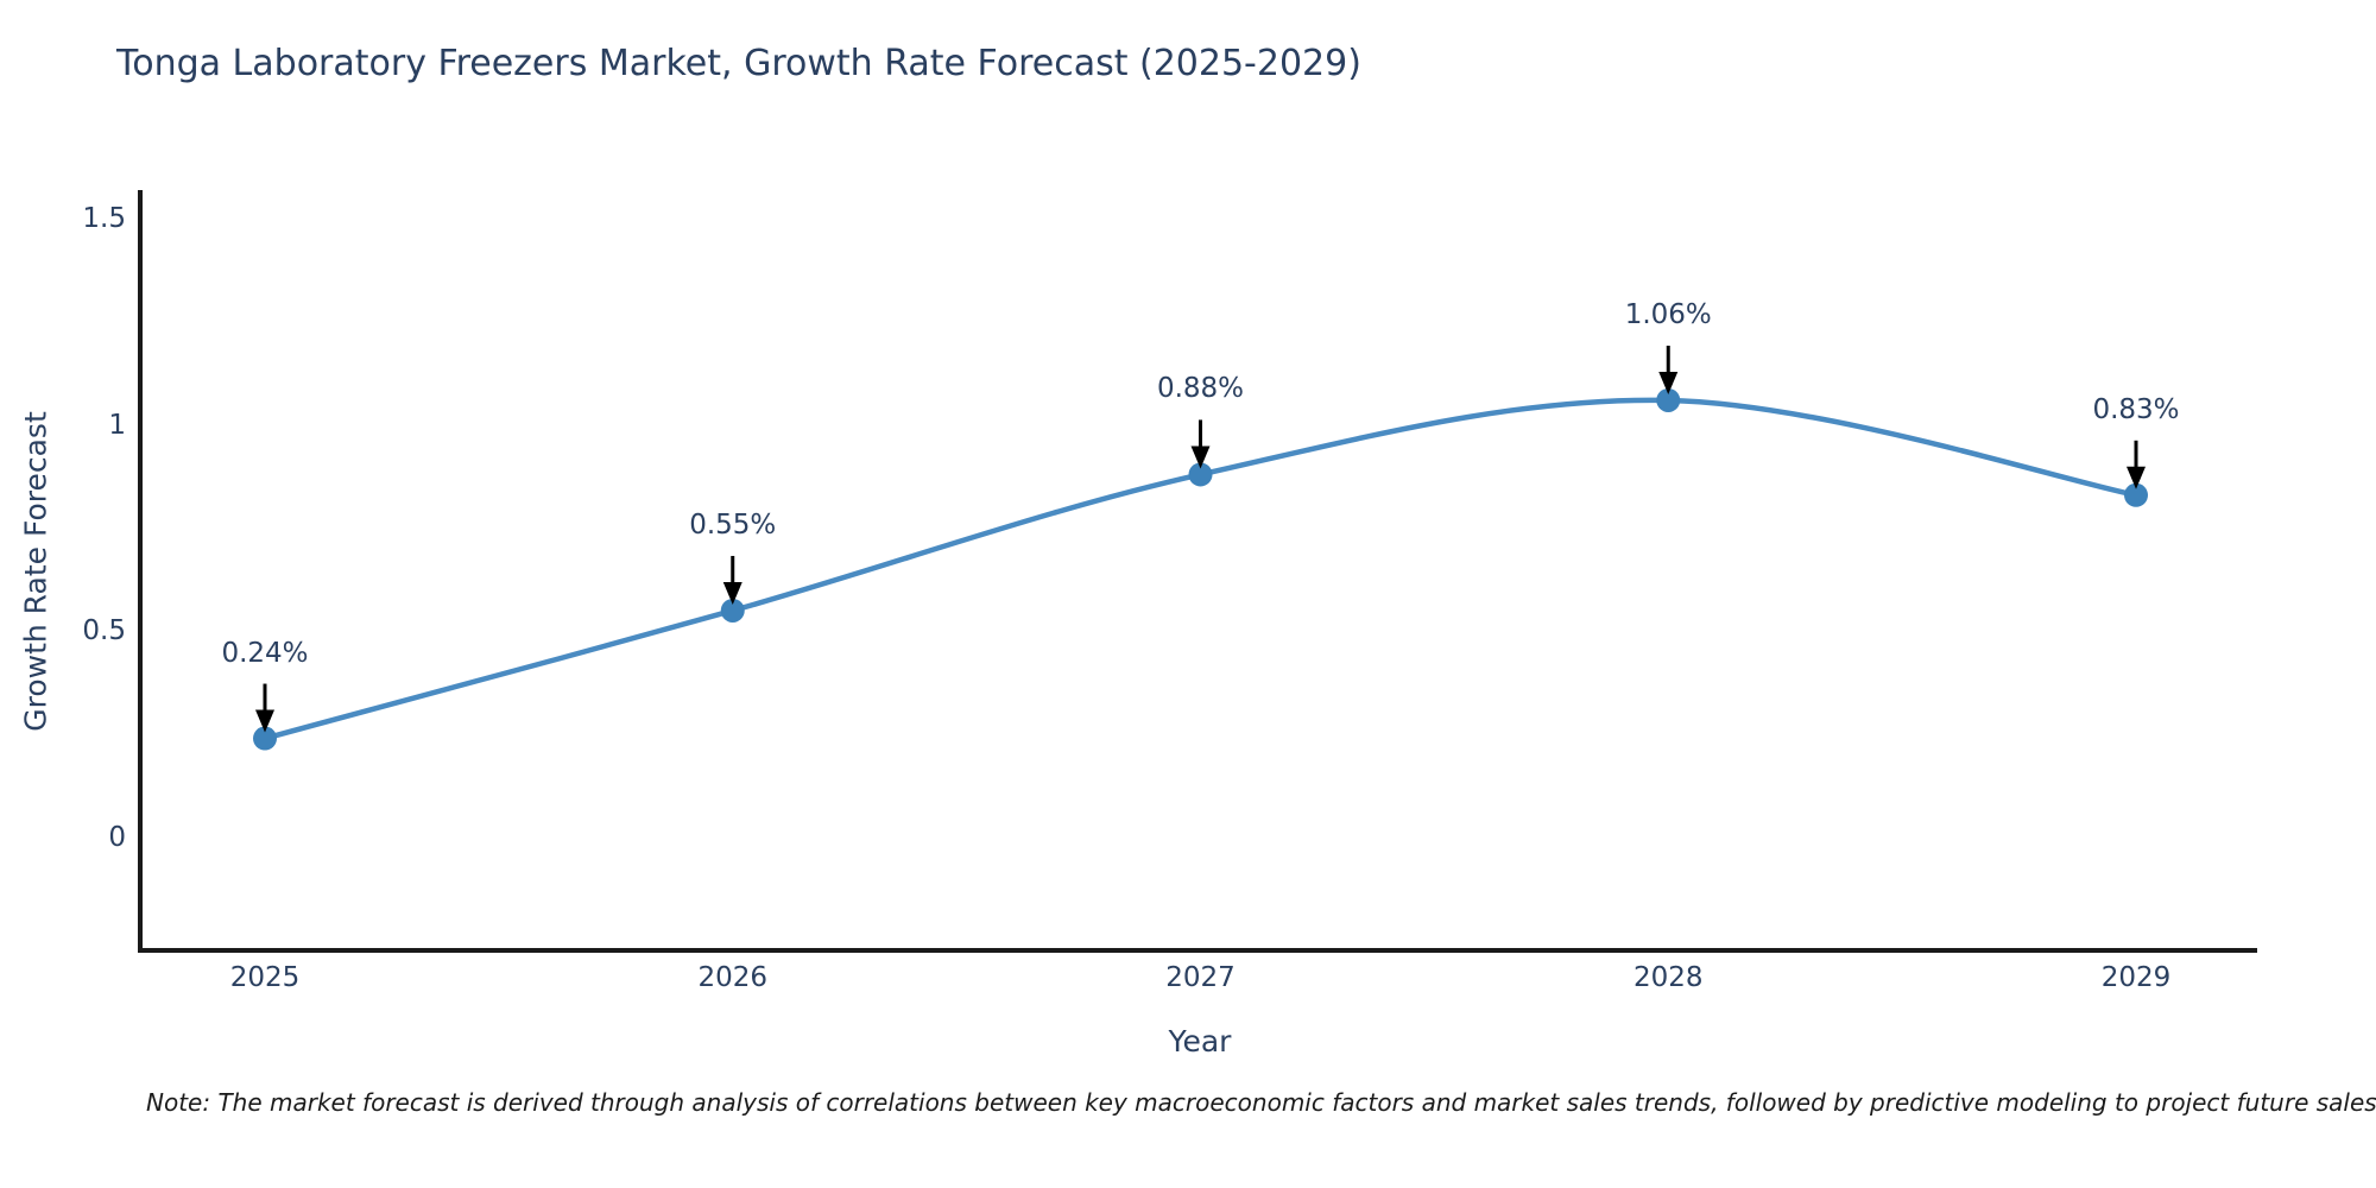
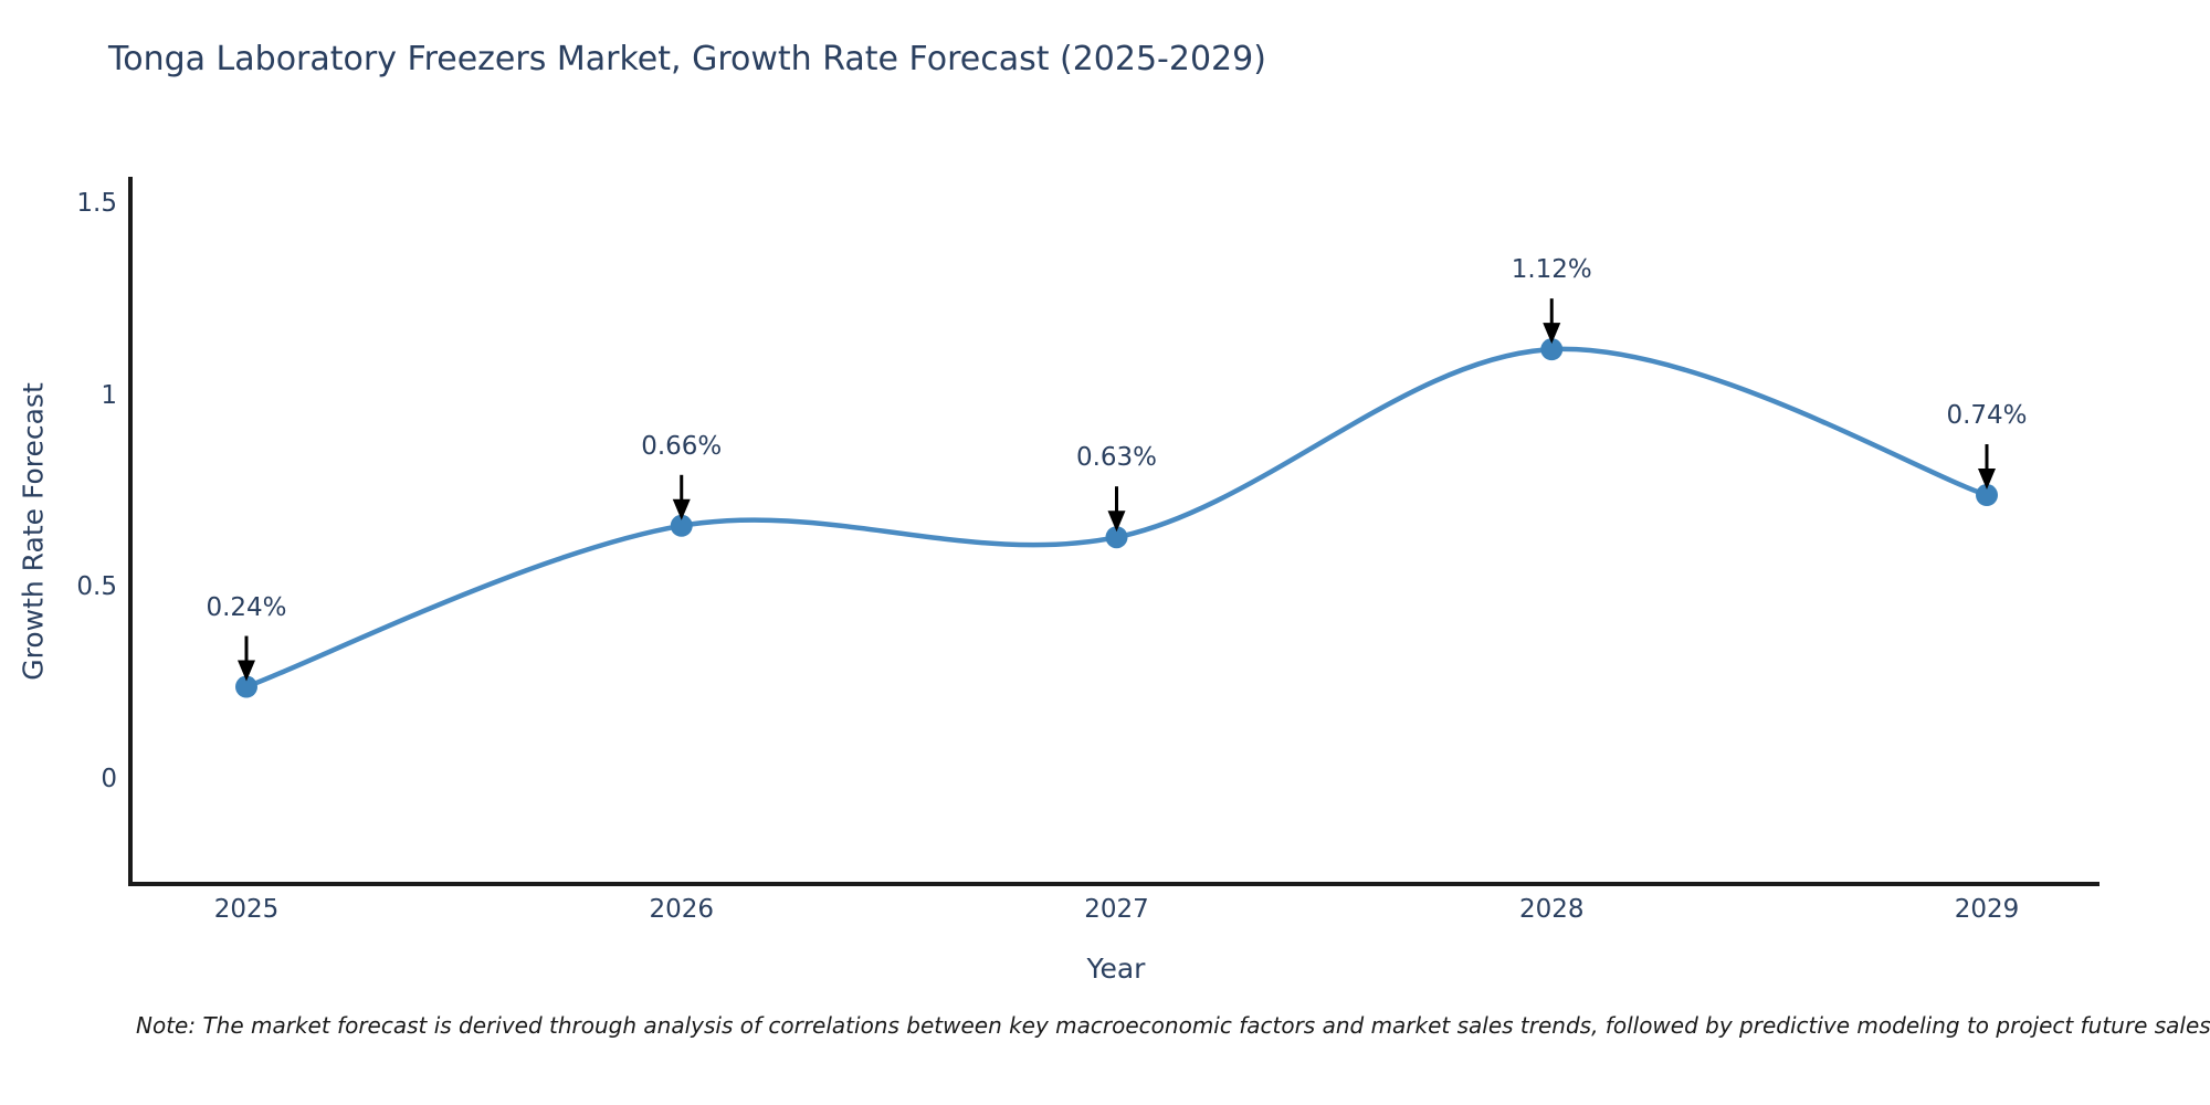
2026: 0.55% -> 0.66%
2027: 0.88% -> 0.63%
2028: 1.06% -> 1.12%
2029: 0.83% -> 0.74%
